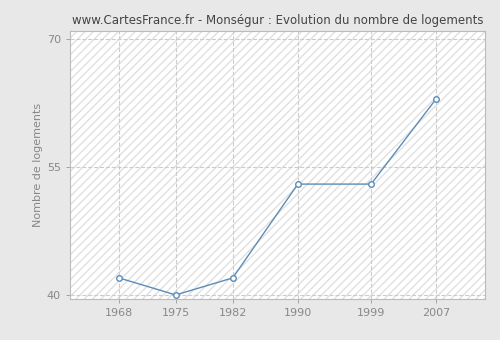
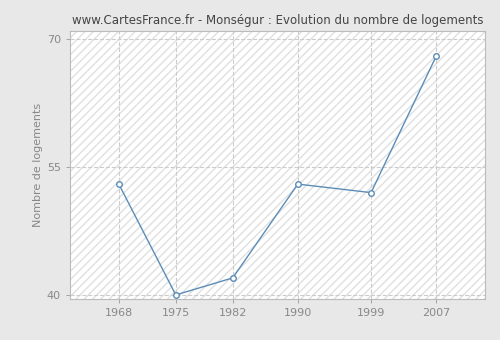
1968: 42 -> 53
1999: 53 -> 52
2007: 63 -> 68
